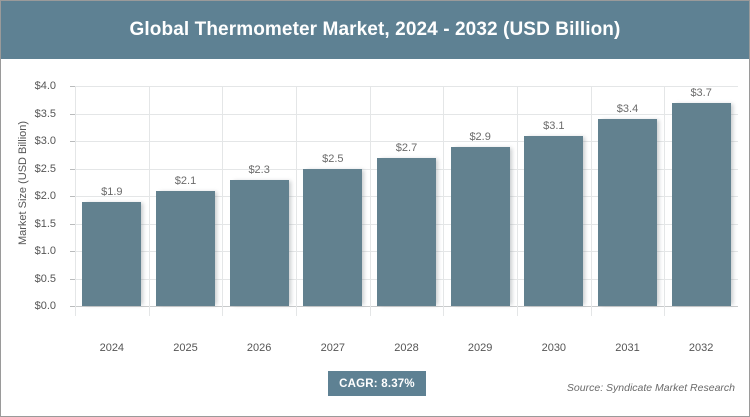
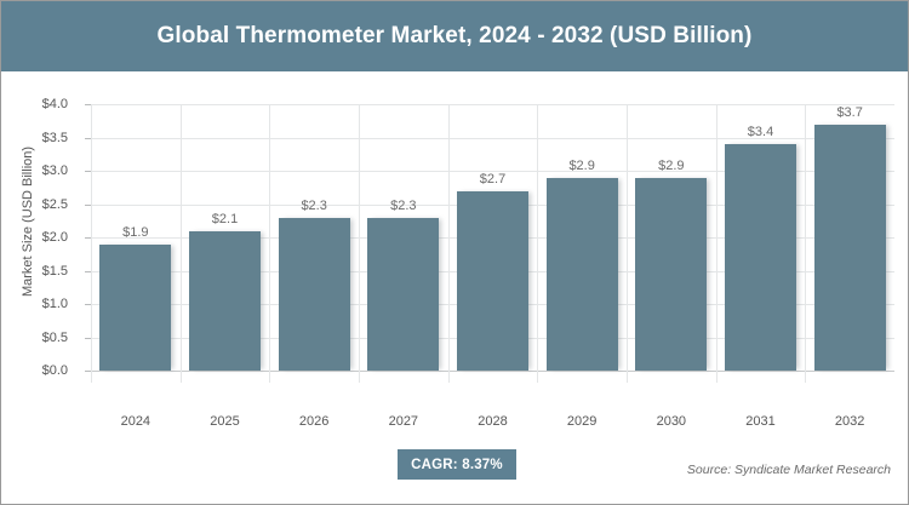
2027: $2.5 -> $2.3
2030: $3.1 -> $2.9
